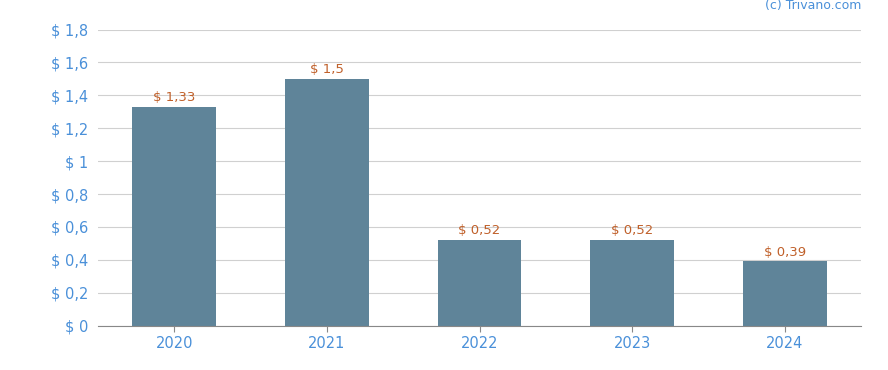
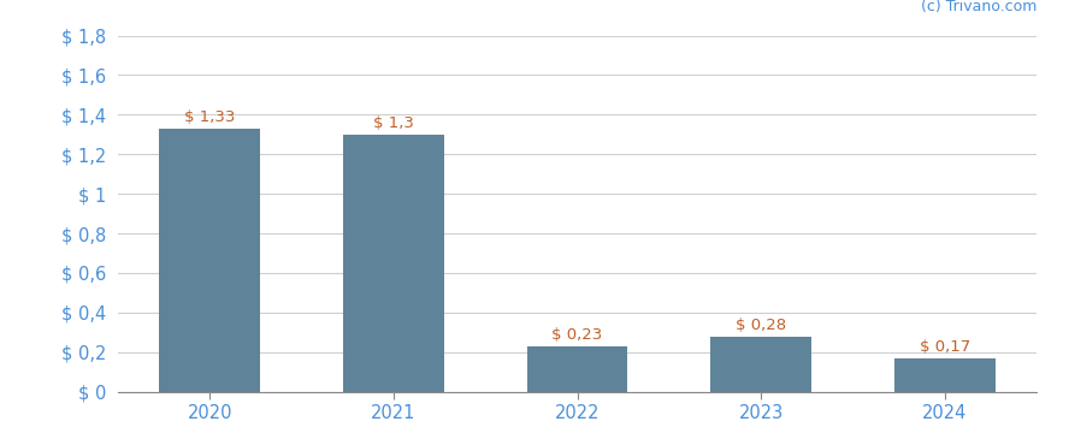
2021: 1,5 -> 1,3
2022: 0,52 -> 0,23
2023: 0,52 -> 0,28
2024: 0,39 -> 0,17
